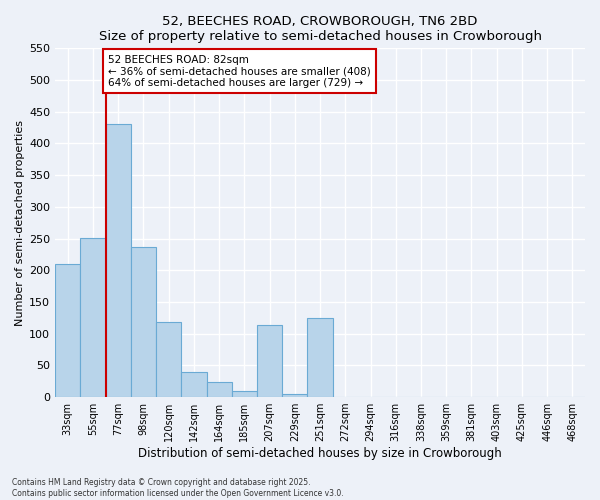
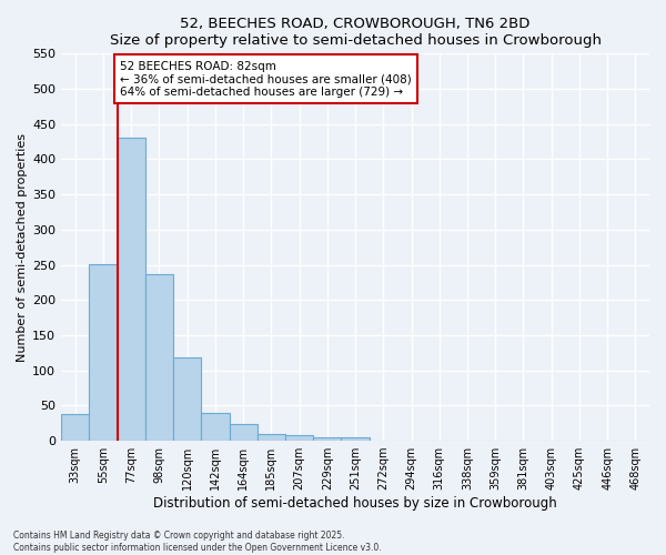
33sqm: 210 -> 38
207sqm: 114 -> 8
251sqm: 124 -> 5
